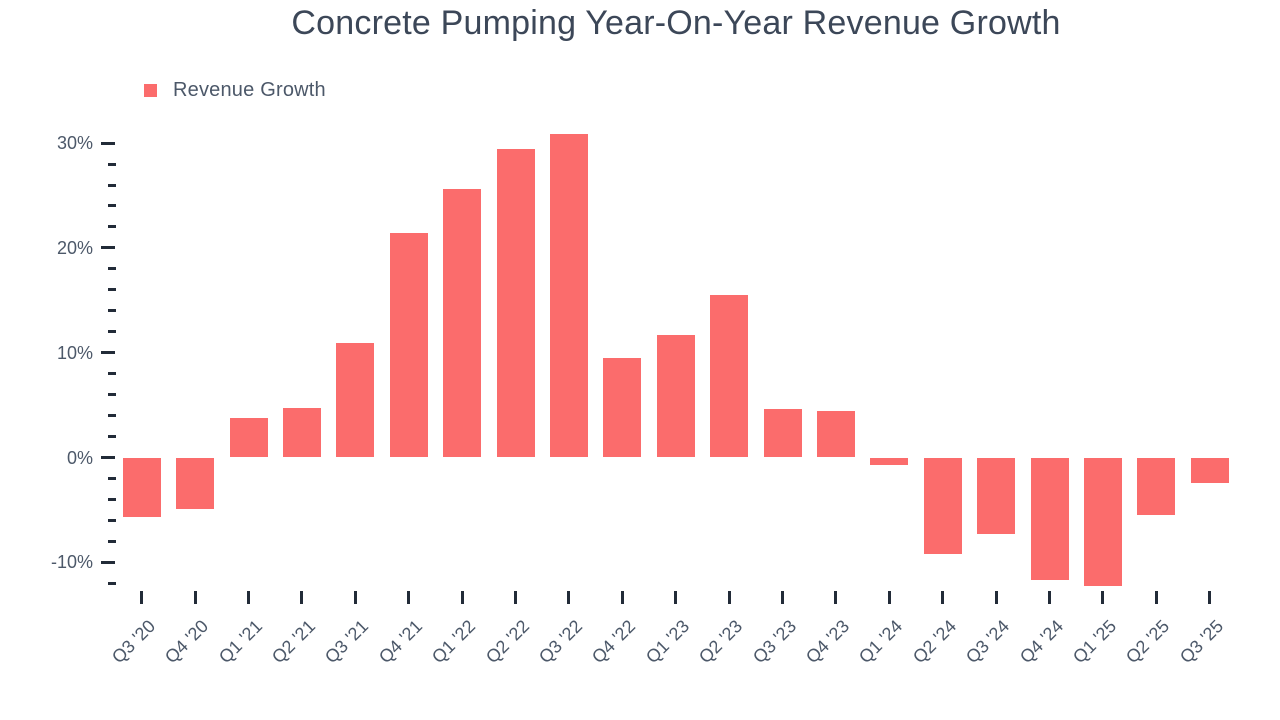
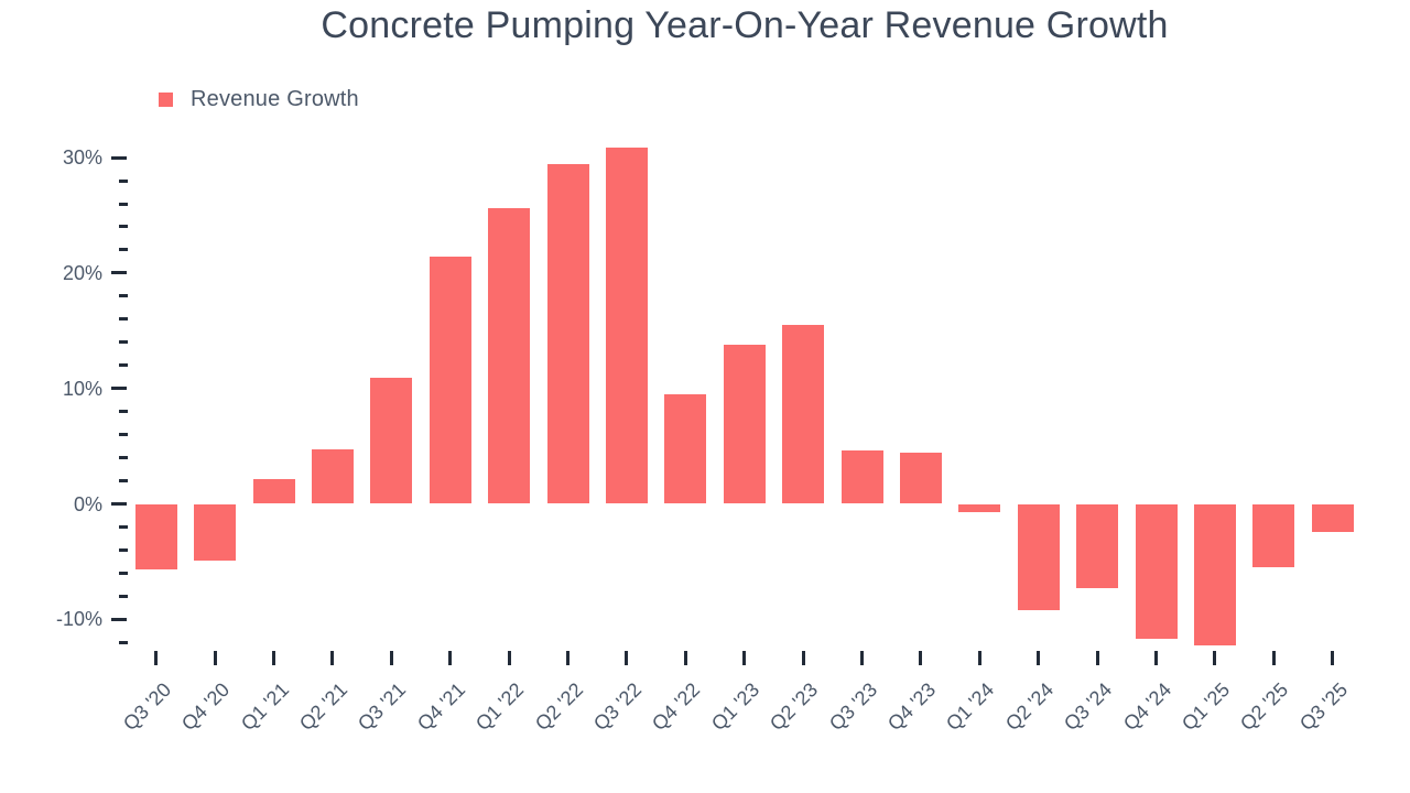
Q1 '21: 3.8% -> 2.1%
Q1 '23: 11.7% -> 13.8%
